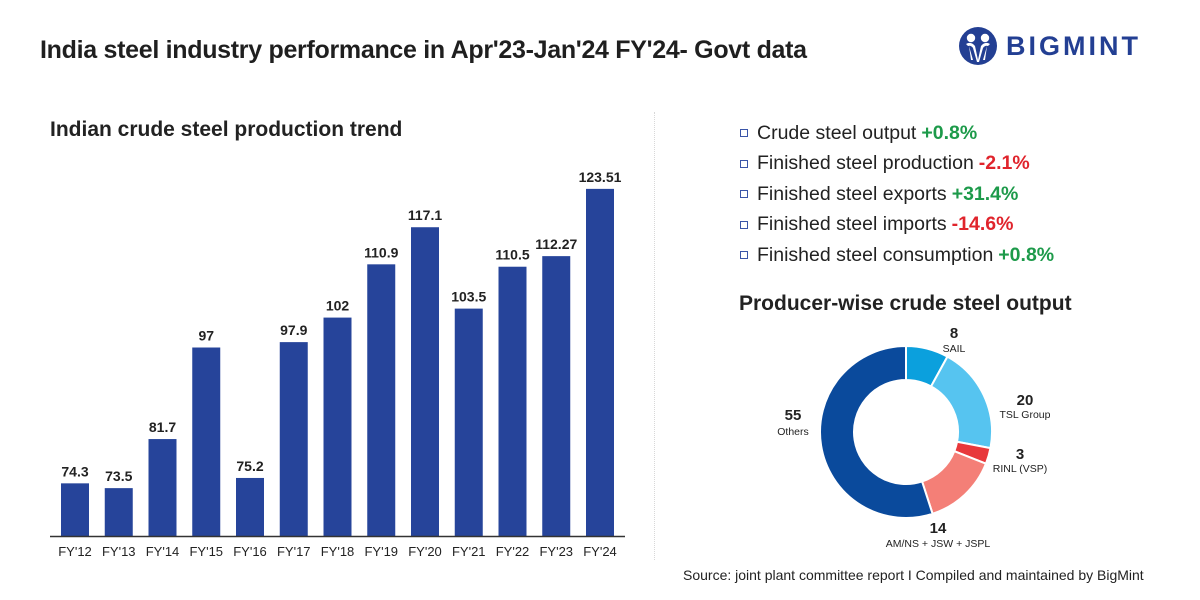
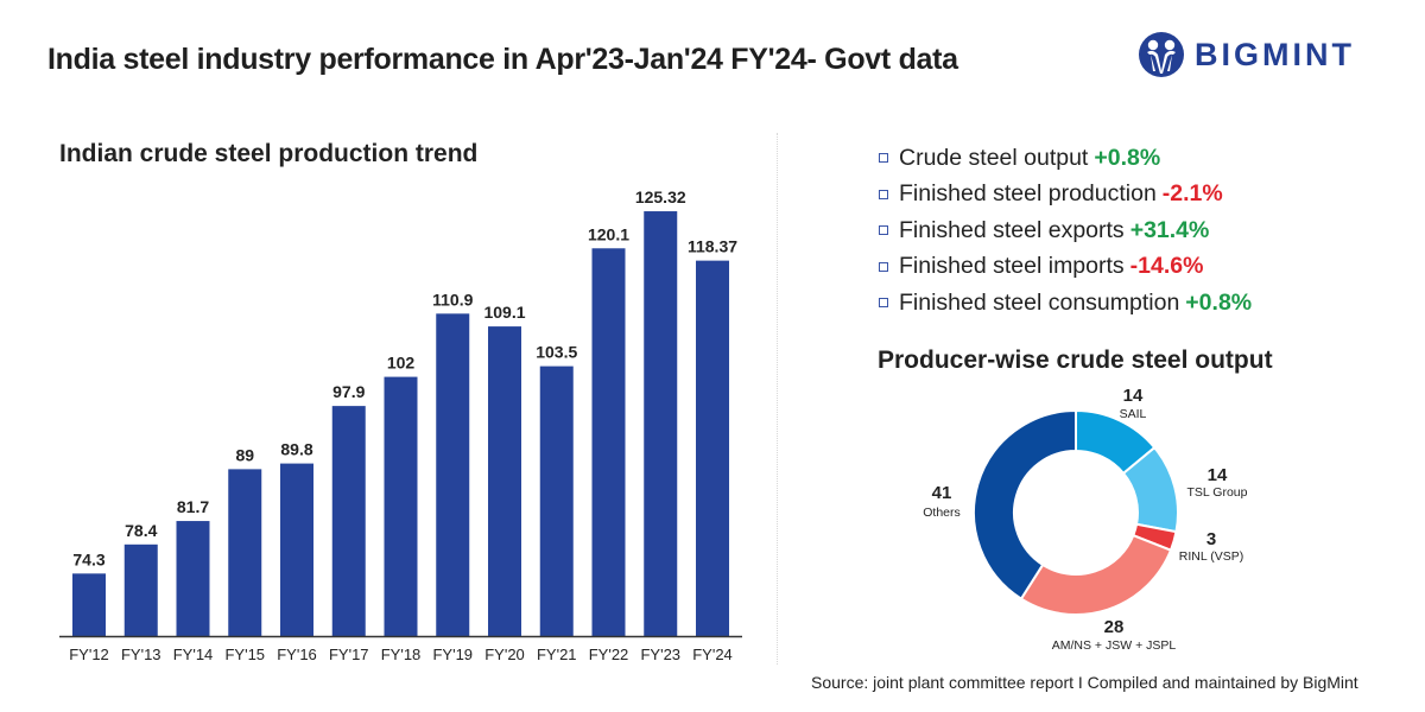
Indian crude steel production trend/FY'13: 73.5 -> 78.4
Indian crude steel production trend/FY'15: 97 -> 89
Indian crude steel production trend/FY'16: 75.2 -> 89.8
Indian crude steel production trend/FY'20: 117.1 -> 109.1
Indian crude steel production trend/FY'22: 110.5 -> 120.1
Indian crude steel production trend/FY'23: 112.27 -> 125.32
Indian crude steel production trend/FY'24: 123.51 -> 118.37
Producer-wise crude steel output/SAIL: 8 -> 14
Producer-wise crude steel output/TSL Group: 20 -> 14
Producer-wise crude steel output/AM/NS + JSW + JSPL: 14 -> 28
Producer-wise crude steel output/Others: 55 -> 41
